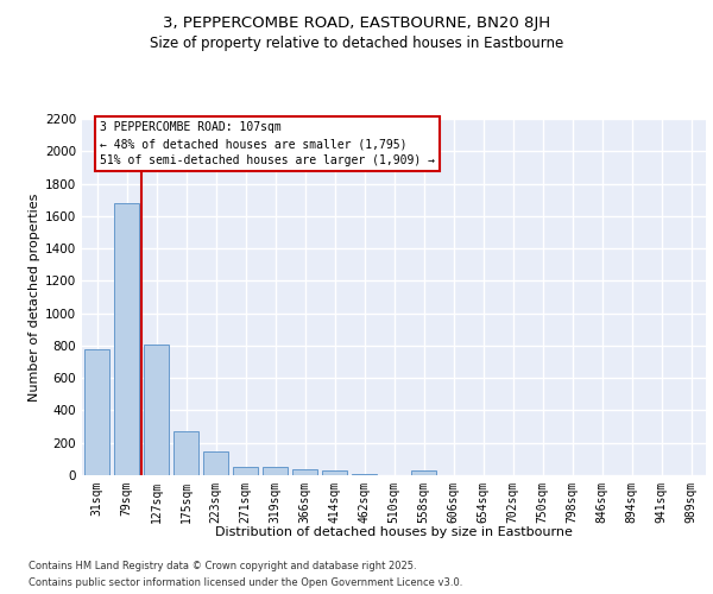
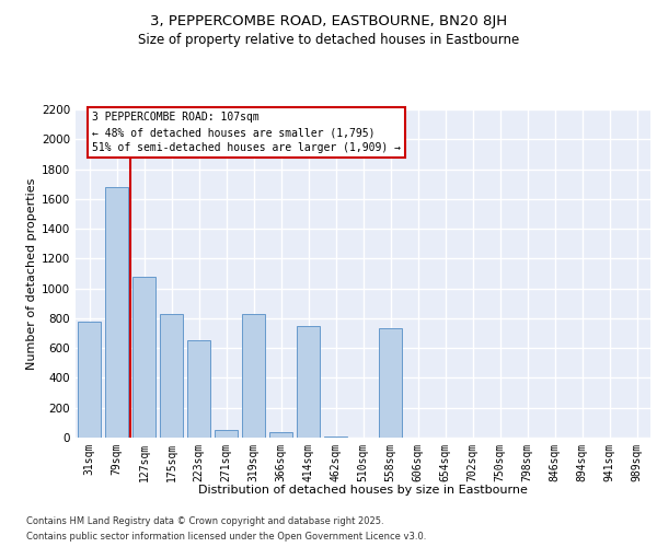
127sqm: 810 -> 1080
175sqm: 270 -> 830
223sqm: 150 -> 650
319sqm: 50 -> 830
414sqm: 30 -> 750
558sqm: 30 -> 730
